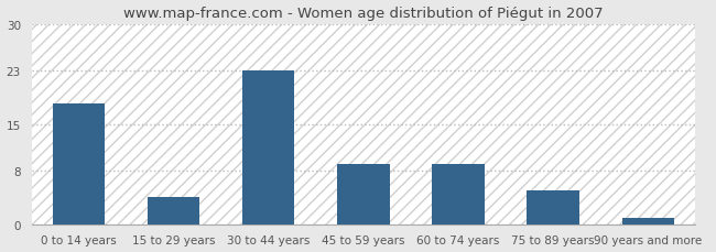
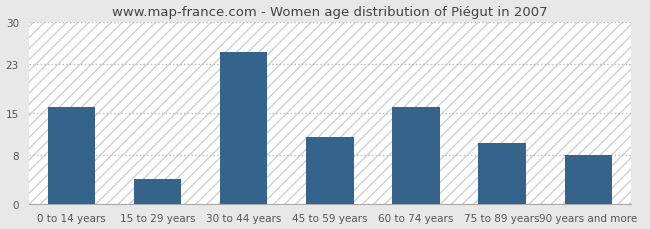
0 to 14 years: 18 -> 16
30 to 44 years: 23 -> 25
45 to 59 years: 9 -> 11
60 to 74 years: 9 -> 16
75 to 89 years: 5 -> 10
90 years and more: 1 -> 8
